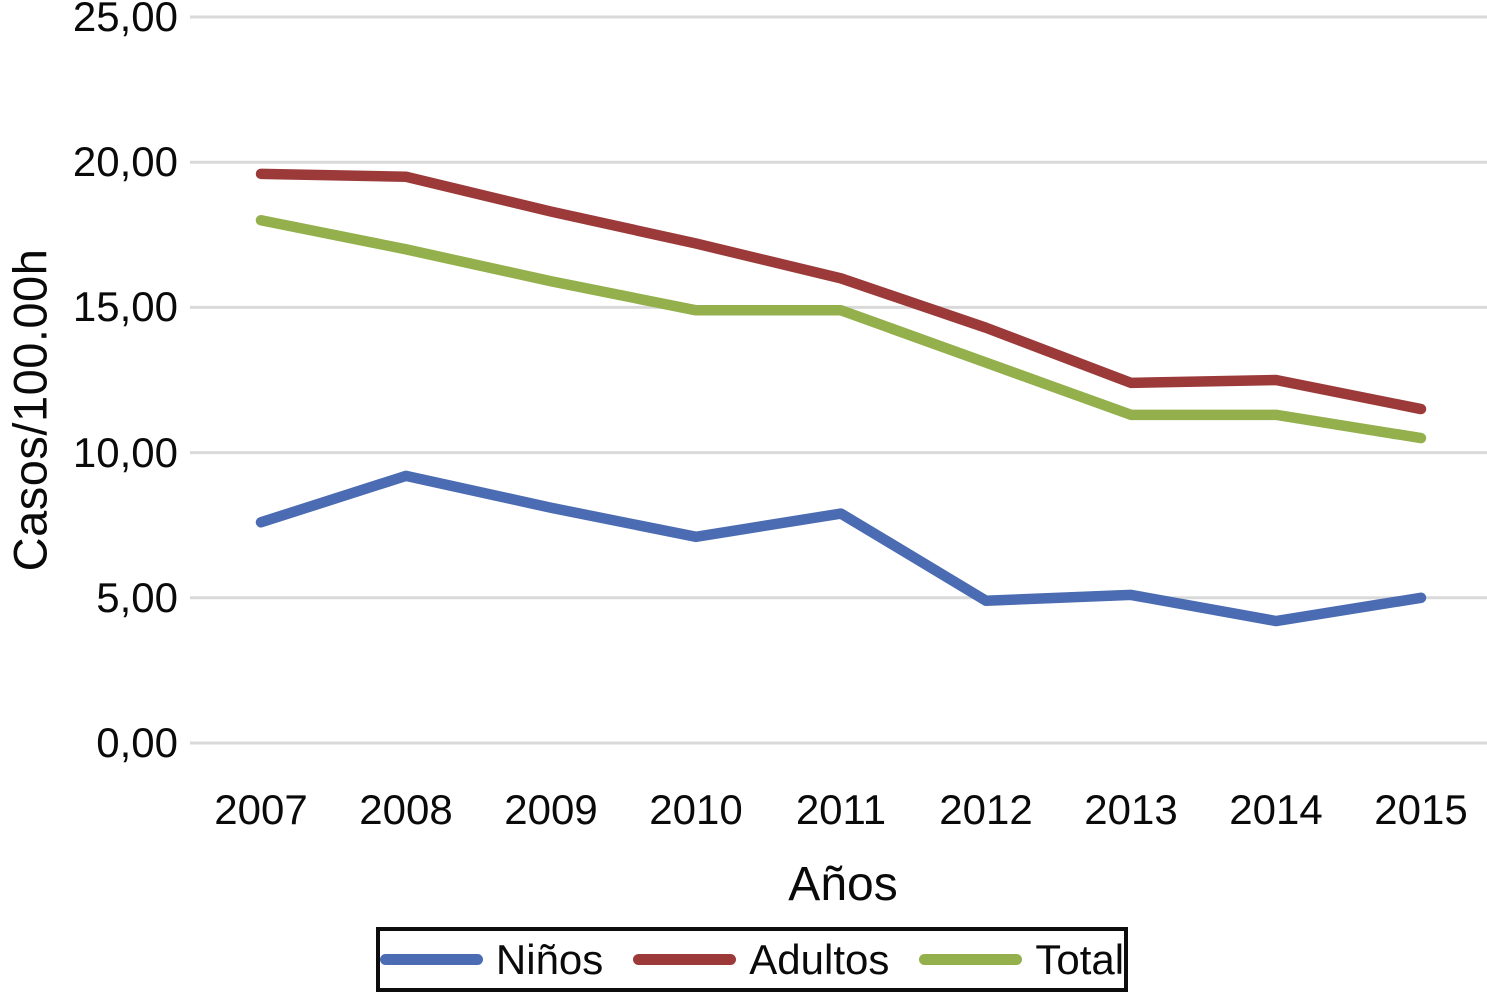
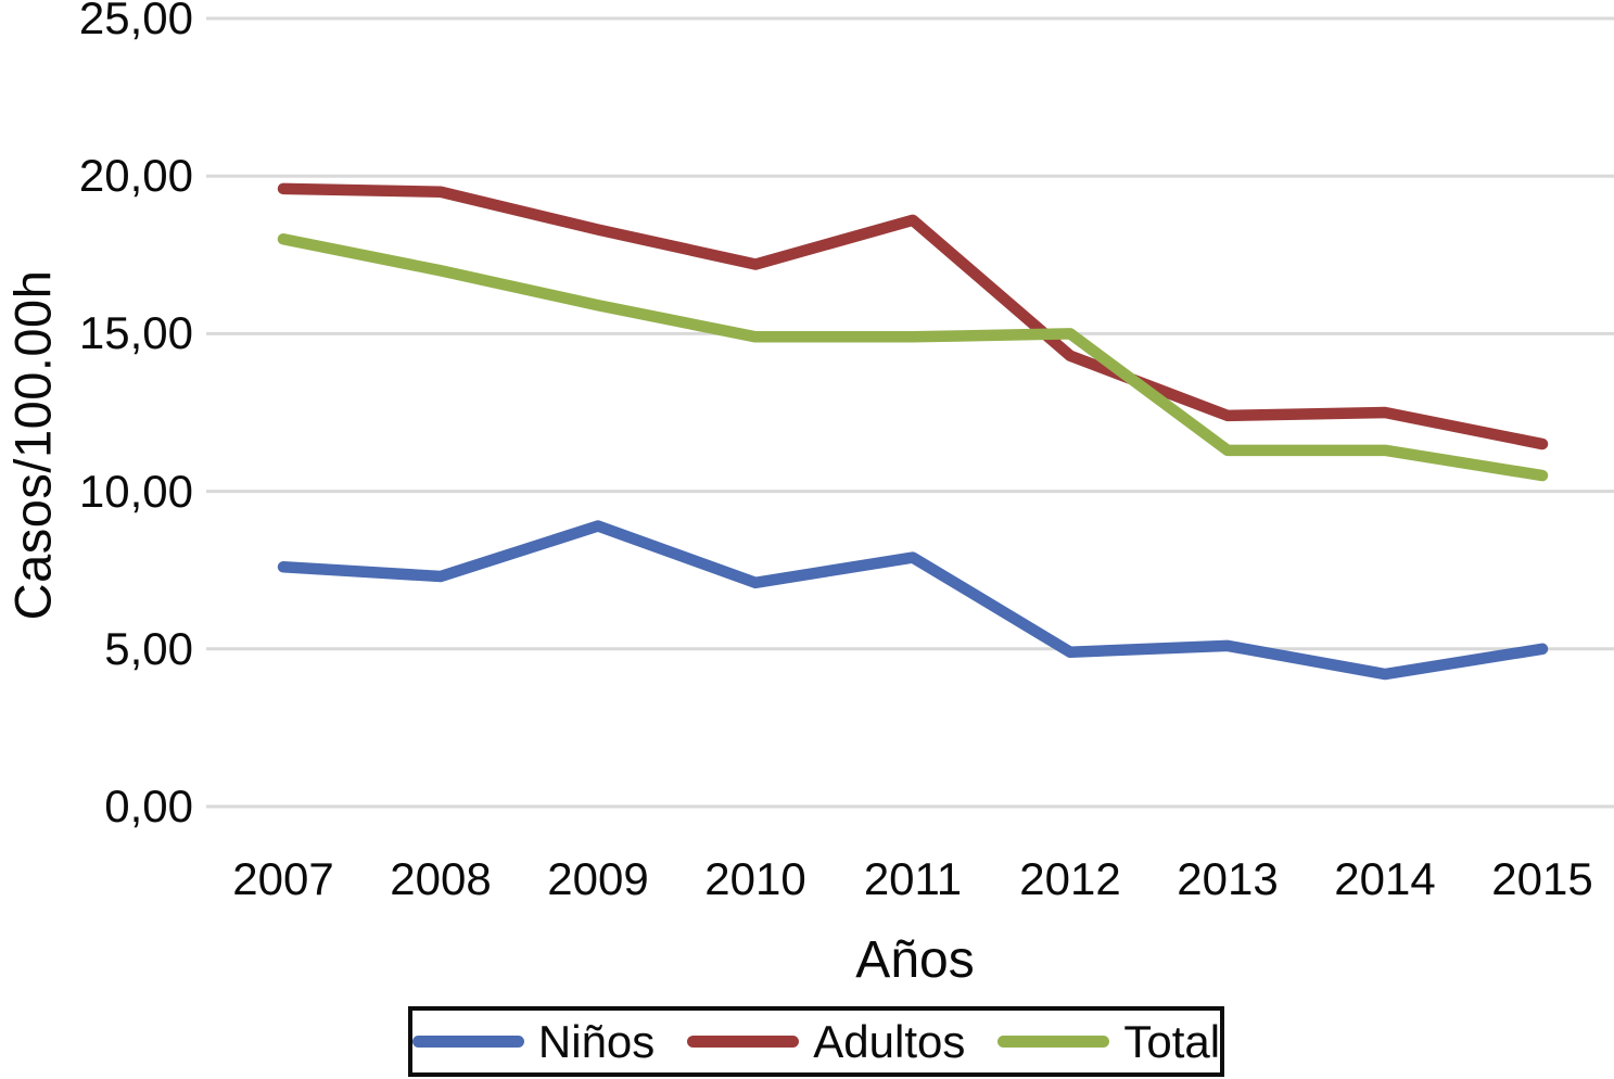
Niños/2008: 9,2 -> 7,3
Niños/2009: 8,1 -> 8,9
Adultos/2011: 16,0 -> 18,6
Total/2012: 13,1 -> 15,0
